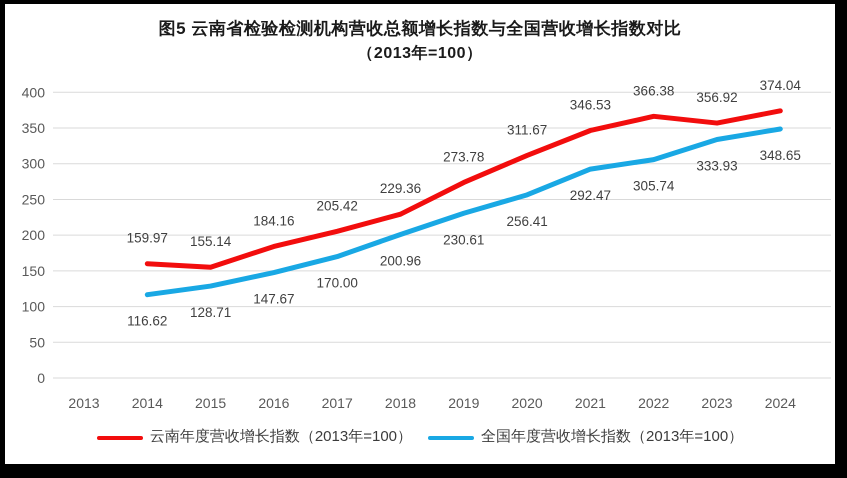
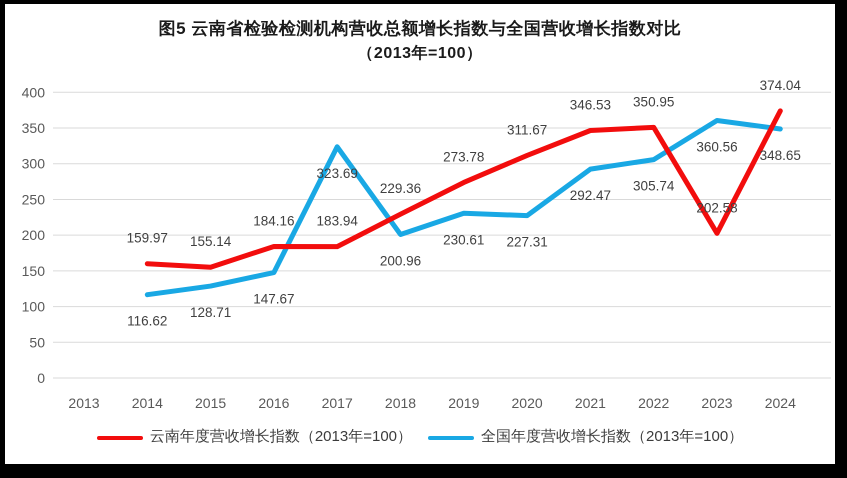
云南年度营收增长指数（2013年=100）/2017: 205.42 -> 183.94
全国年度营收增长指数（2013年=100）/2017: 170.00 -> 323.69
全国年度营收增长指数（2013年=100）/2020: 256.41 -> 227.31
云南年度营收增长指数（2013年=100）/2022: 366.38 -> 350.95
云南年度营收增长指数（2013年=100）/2023: 356.92 -> 202.58
全国年度营收增长指数（2013年=100）/2023: 333.93 -> 360.56
